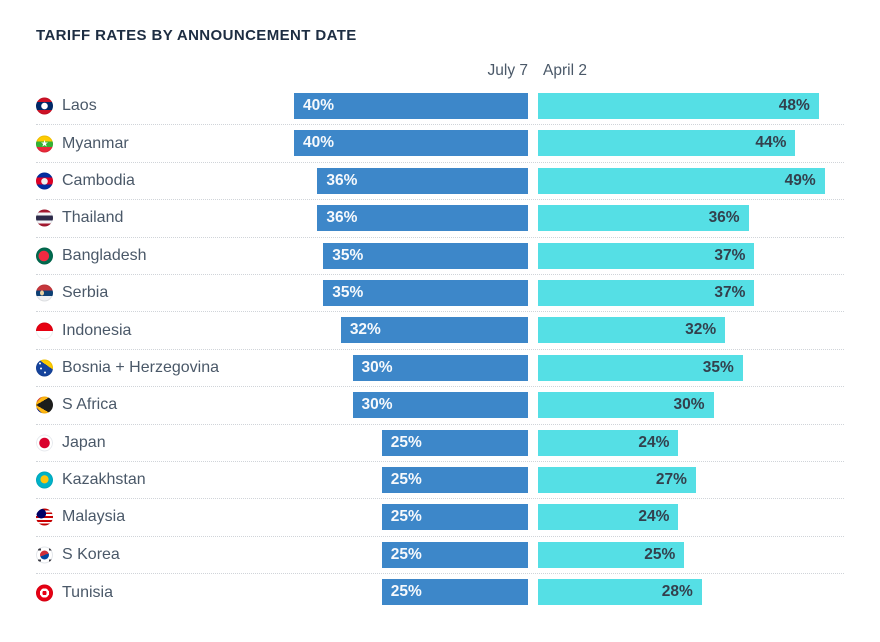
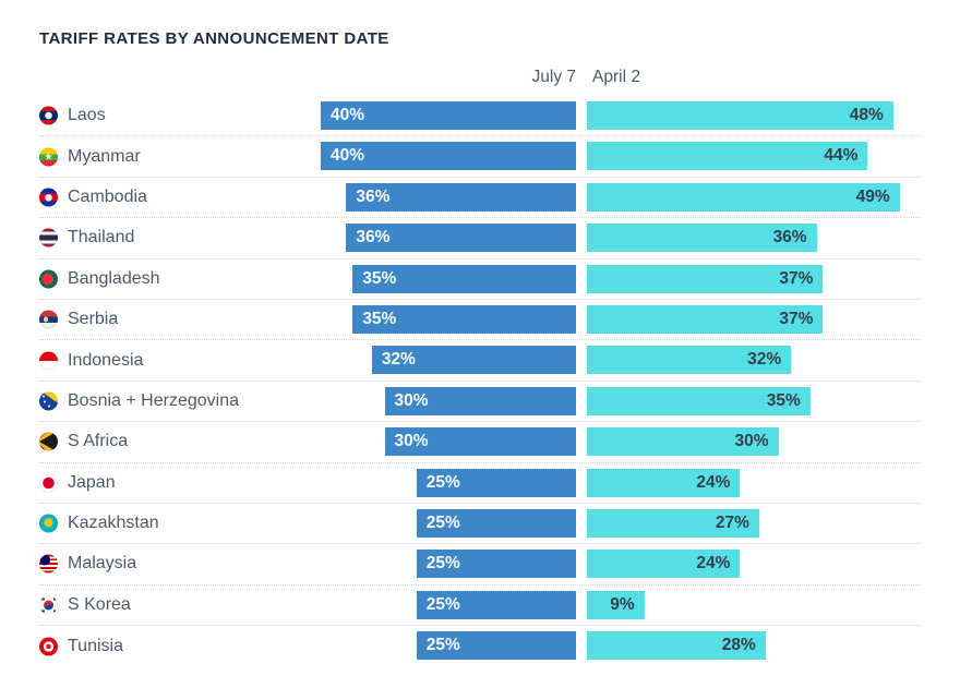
April 2/S Korea: 25% -> 9%
